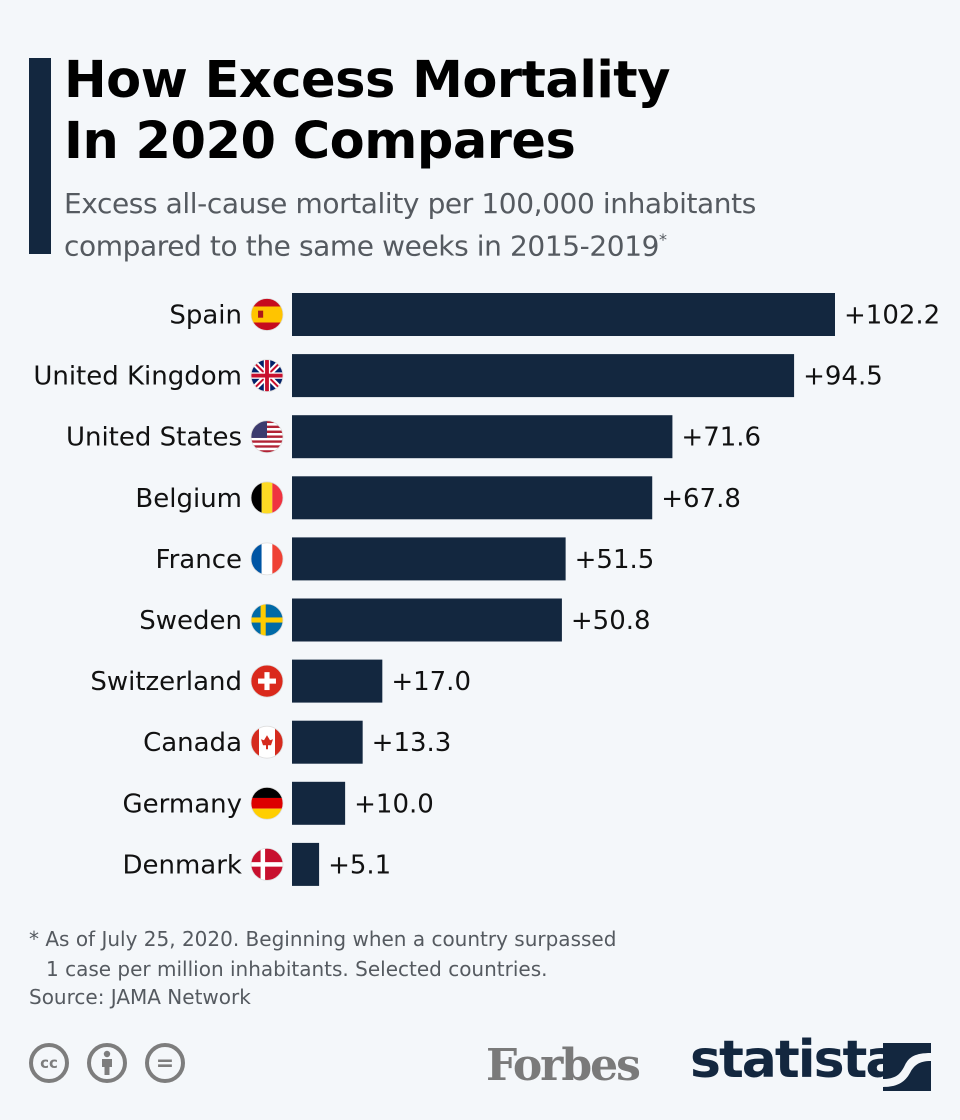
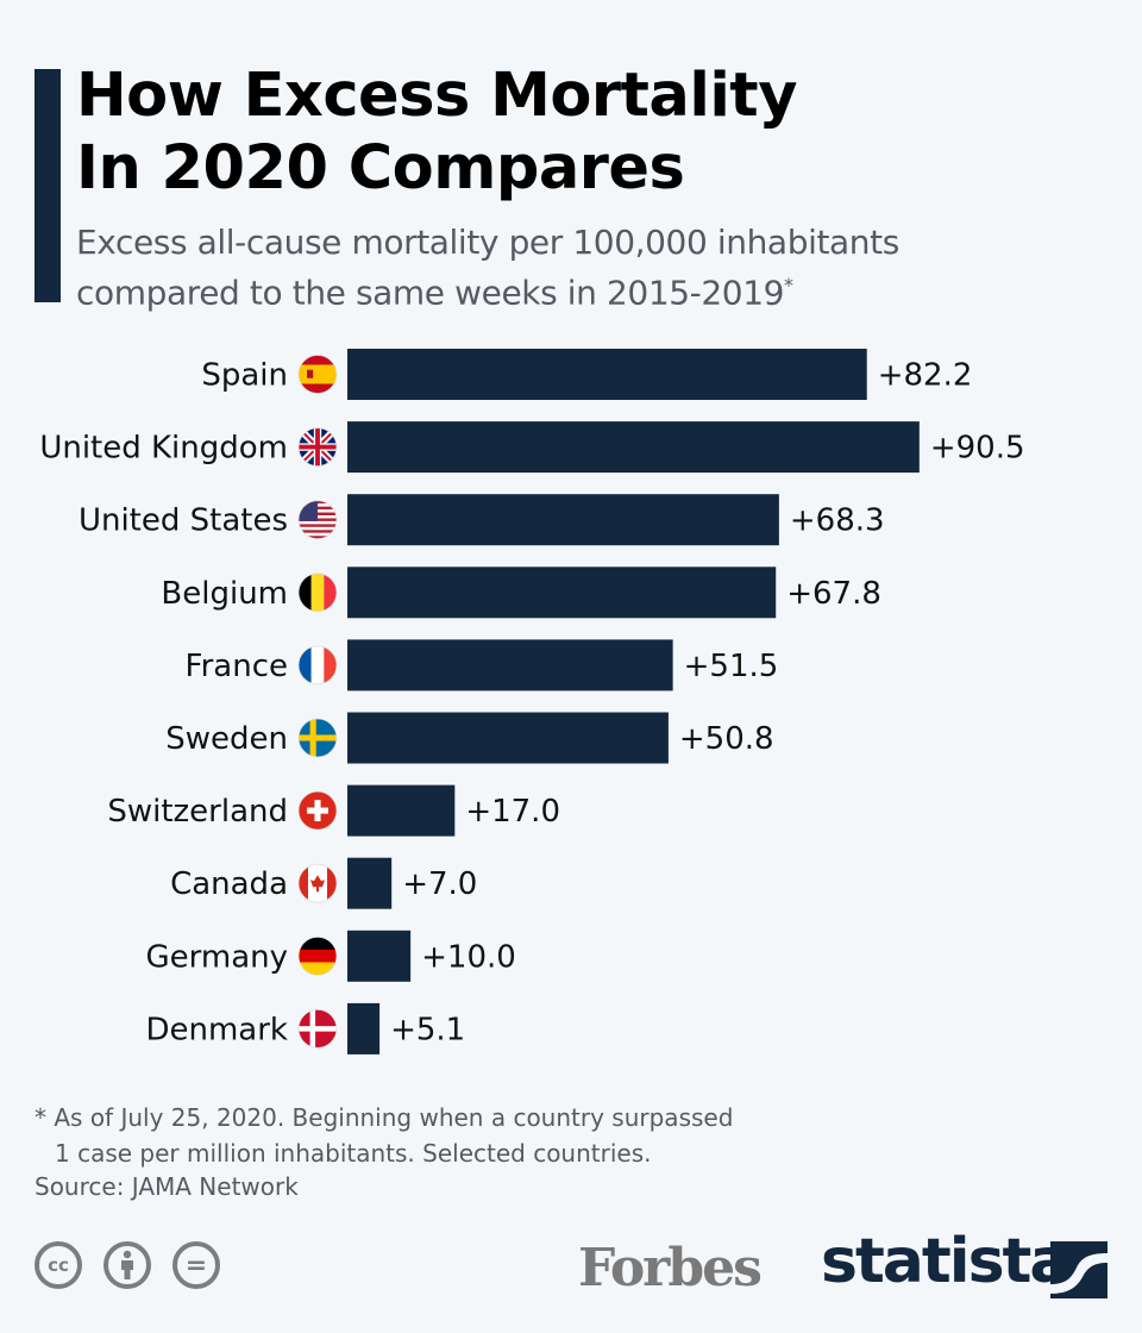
Spain: +102.2 -> +82.2
United Kingdom: +94.5 -> +90.5
United States: +71.6 -> +68.3
Canada: +13.3 -> +7.0
